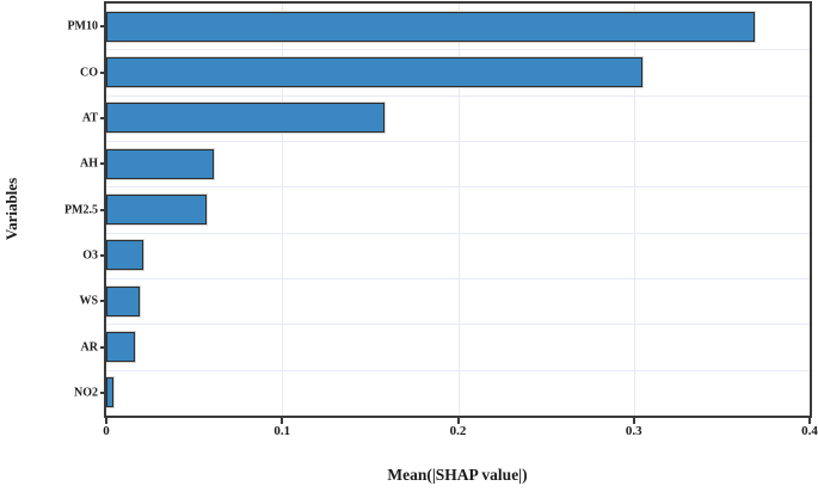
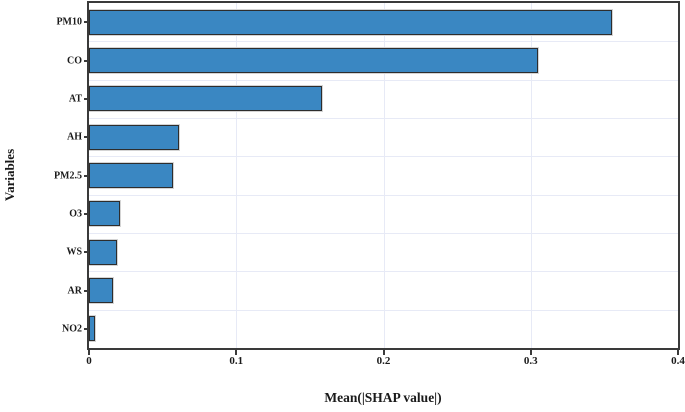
PM10: 0.369 -> 0.355
